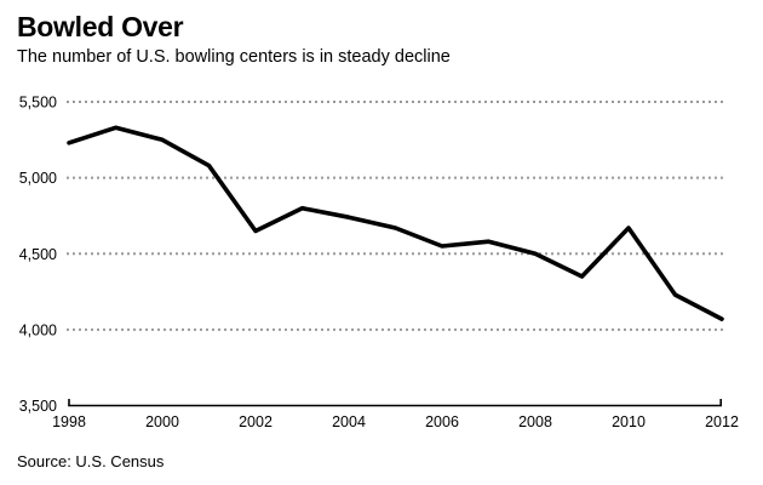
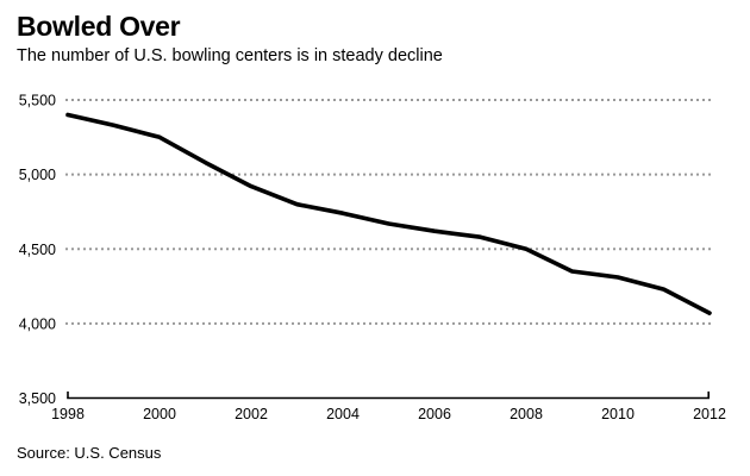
1998: 5230 -> 5400
2002: 4650 -> 4920
2006: 4550 -> 4620
2010: 4670 -> 4310
